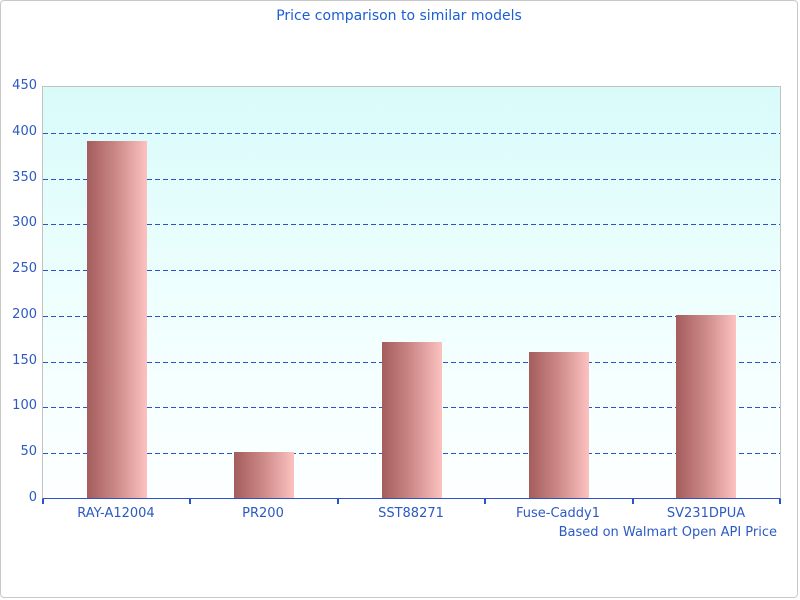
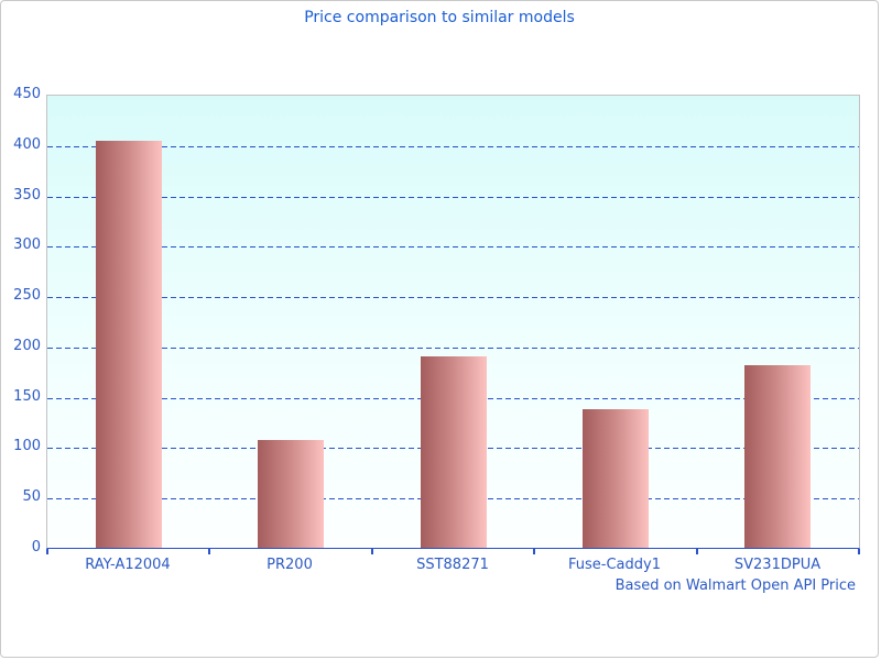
RAY-A12004: 390 -> 400
PR200: 50 -> 110
SST88271: 170 -> 190
Fuse-Caddy1: 160 -> 140
SV231DPUA: 200 -> 180
